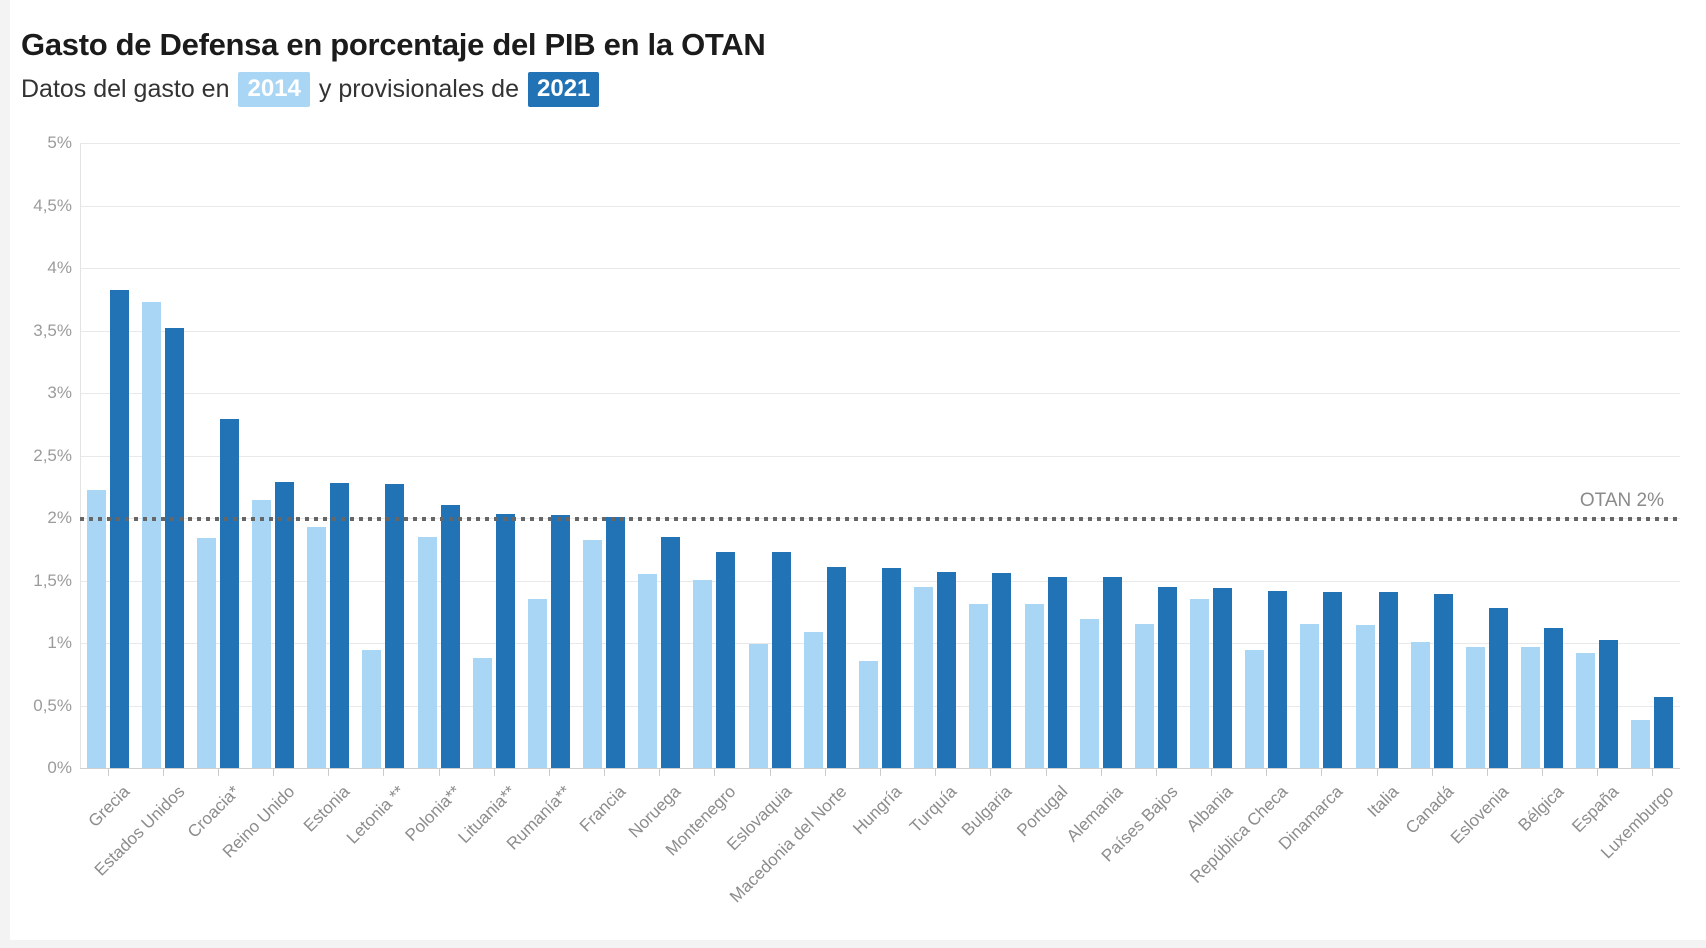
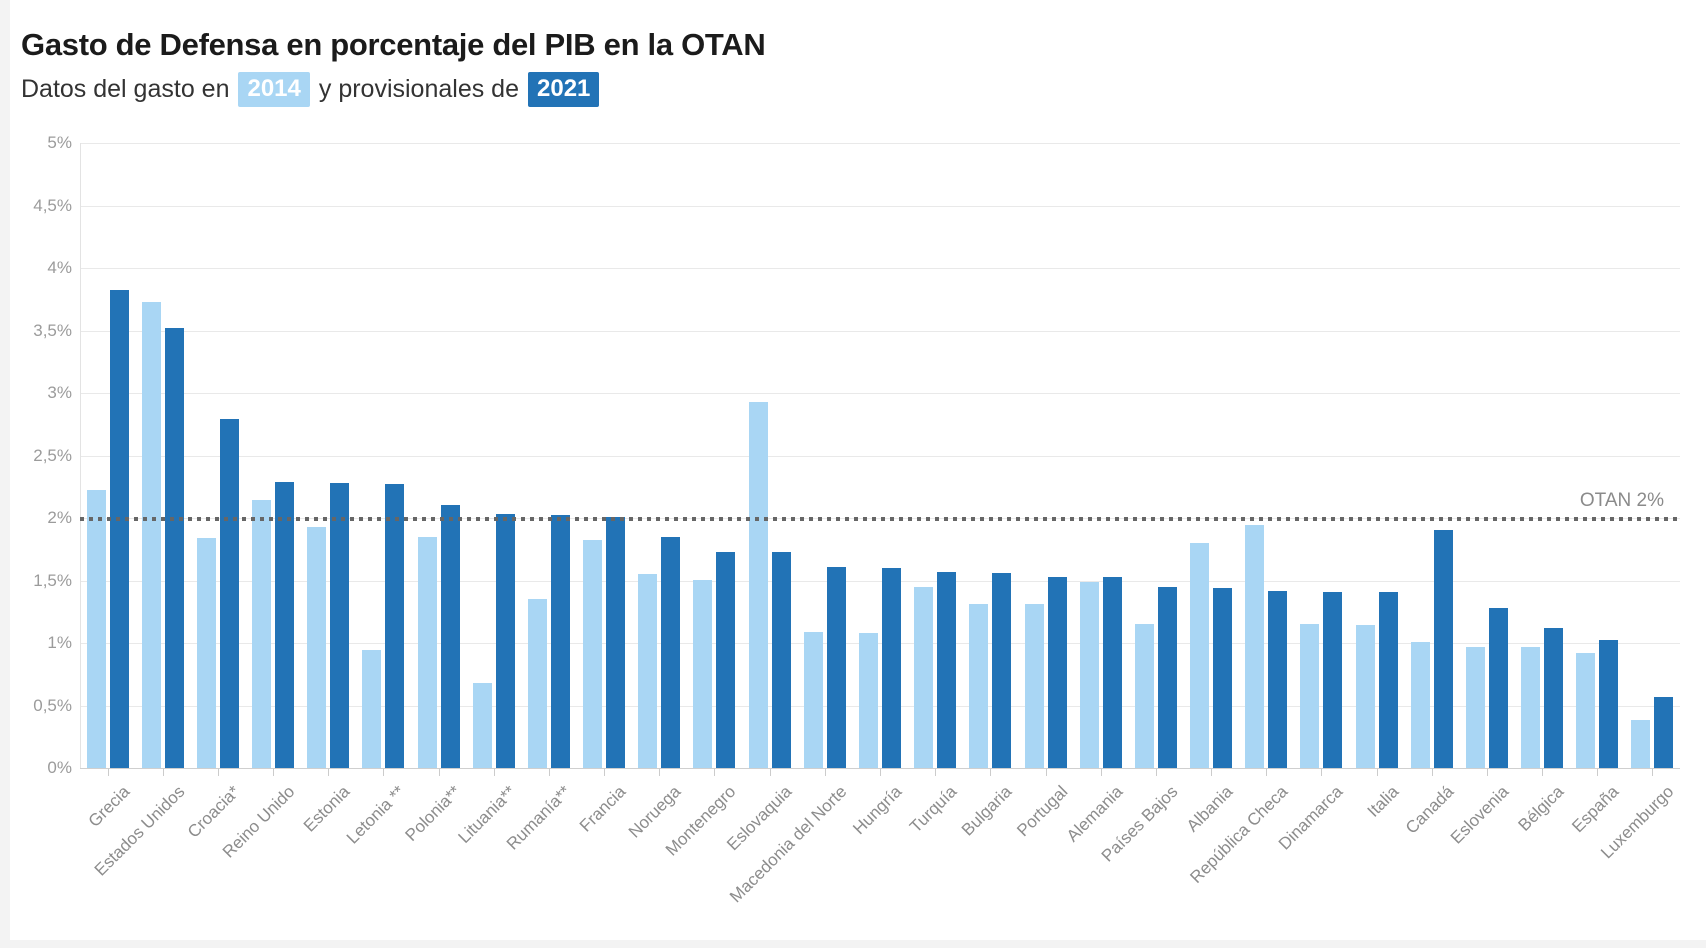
2014/Lituania**: 0.88% -> 0.68%
2014/Eslovaquia: 0.99% -> 2.93%
2014/Hungría: 0.86% -> 1.08%
2014/Alemania: 1.19% -> 1.49%
2014/Albania: 1.35% -> 1.80%
2014/República Checa: 0.94% -> 1.94%
2021/Canadá: 1.39% -> 1.90%
